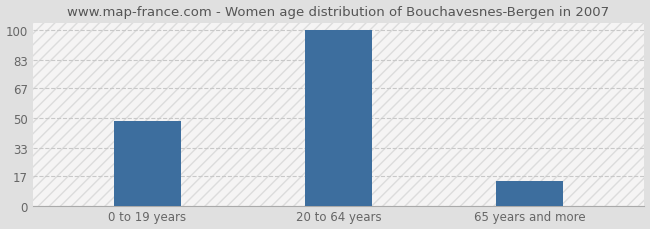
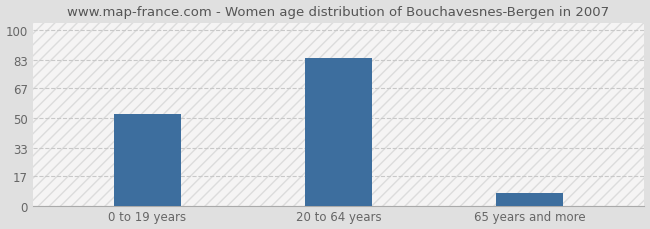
0 to 19 years: 48 -> 52
20 to 64 years: 100 -> 84
65 years and more: 14 -> 7
